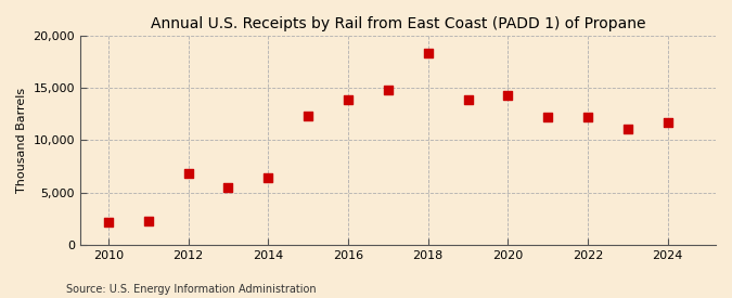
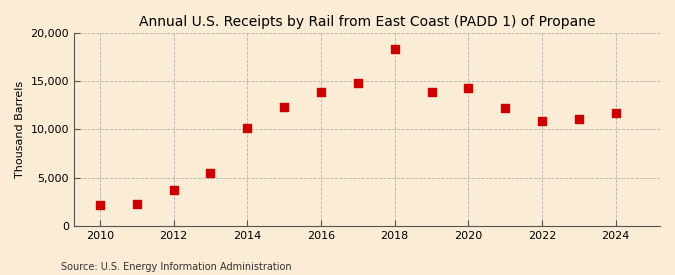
2012: 6,800 -> 3,700
2014: 6,400 -> 10,100
2022: 12,200 -> 10,900
